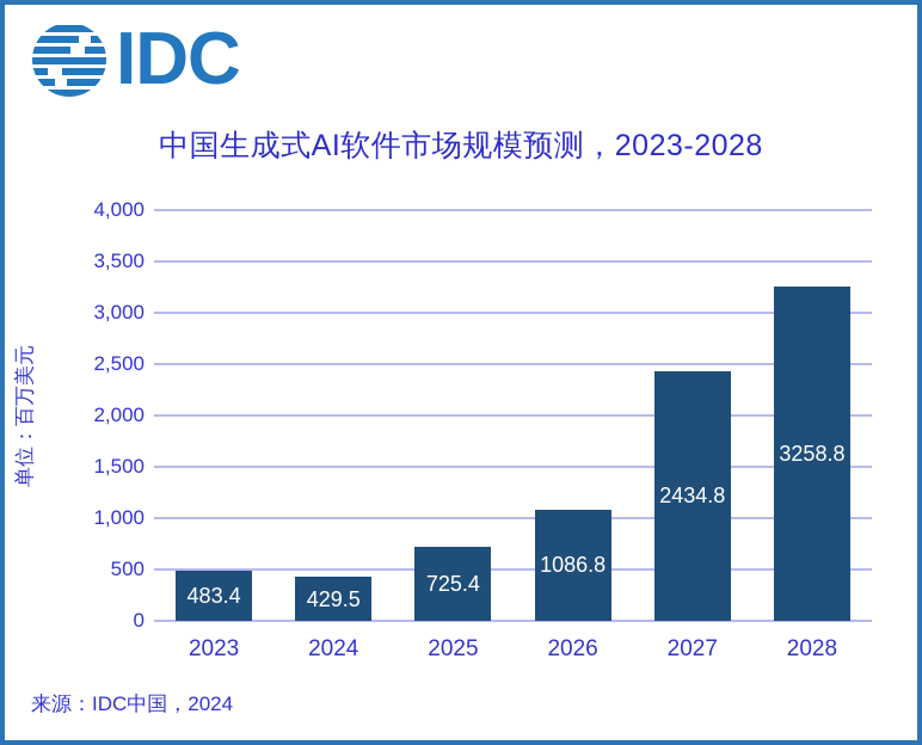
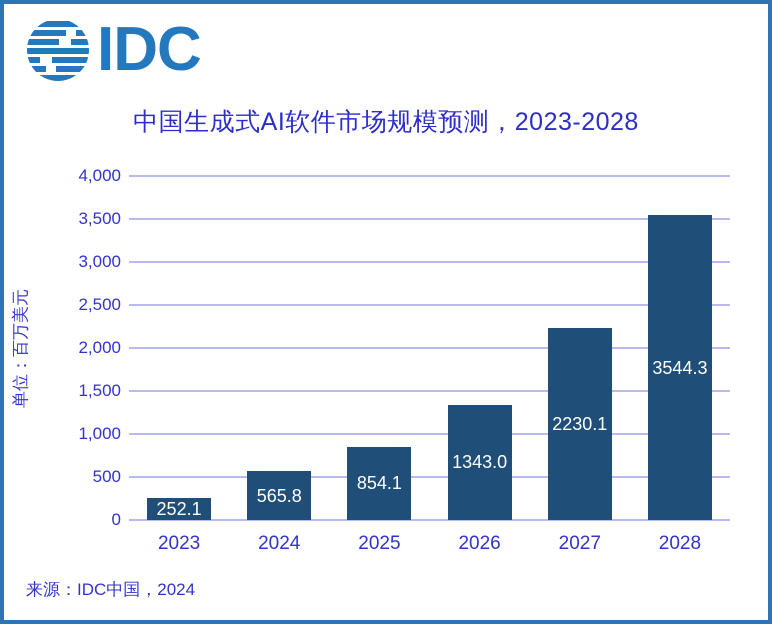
2023: 483.4 -> 252.1
2024: 429.5 -> 565.8
2025: 725.4 -> 854.1
2026: 1086.8 -> 1343.0
2027: 2434.8 -> 2230.1
2028: 3258.8 -> 3544.3
